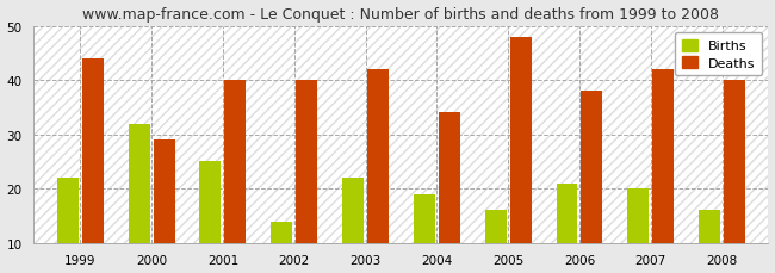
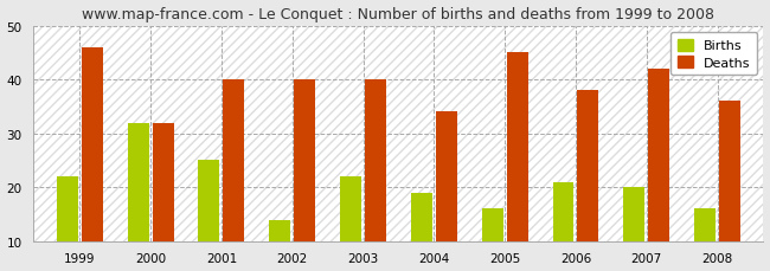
Deaths/1999: 44 -> 46
Deaths/2000: 29 -> 32
Deaths/2003: 42 -> 40
Deaths/2005: 48 -> 45
Deaths/2008: 40 -> 36
